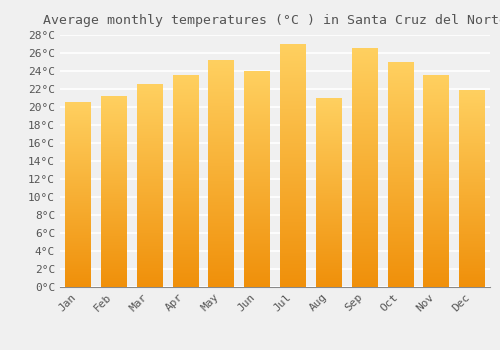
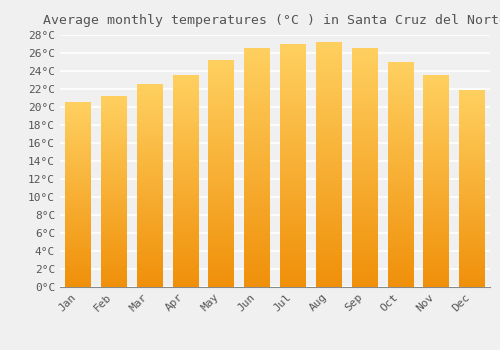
Jun: 24.0°C -> 26.5°C
Aug: 21.0°C -> 27.2°C
